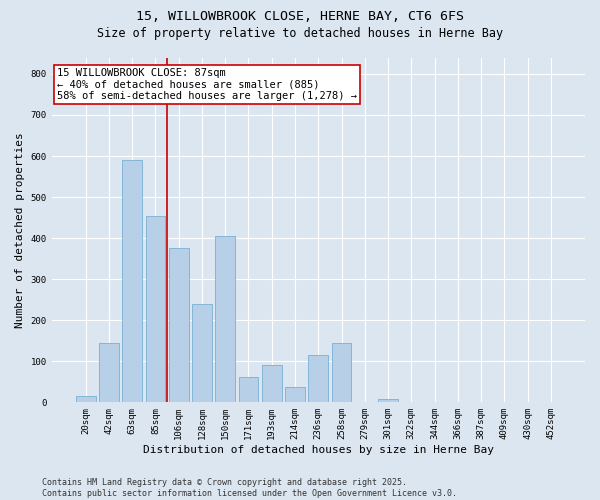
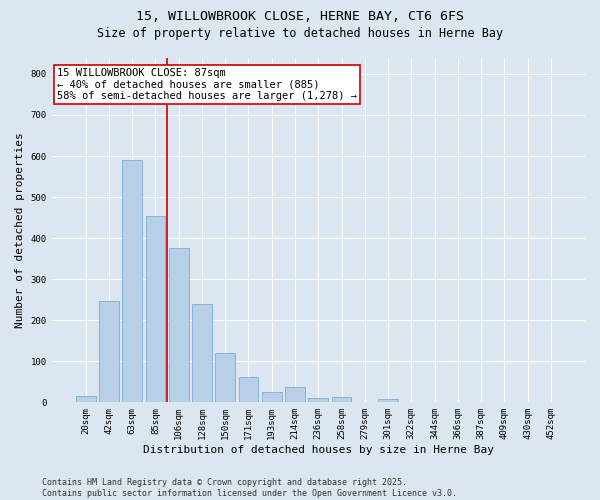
42sqm: 145 -> 248
150sqm: 405 -> 120
193sqm: 90 -> 25
236sqm: 115 -> 10
258sqm: 145 -> 12
